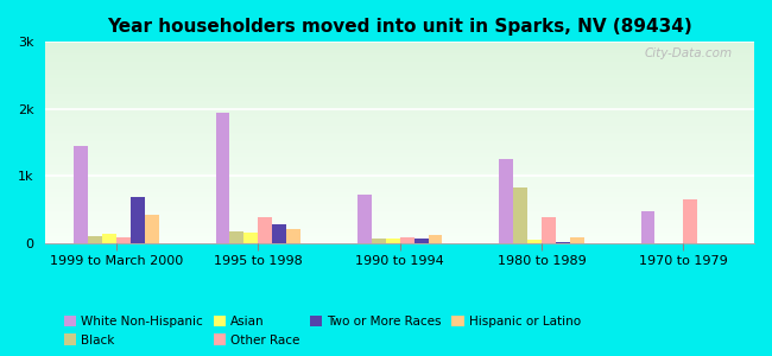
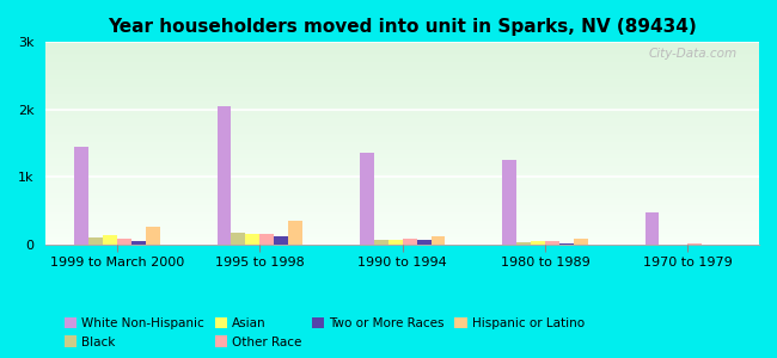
Two or More Races/1999 to March 2000: 0.68k -> 0.04k
Hispanic or Latino/1999 to March 2000: 0.42k -> 0.25k
White Non-Hispanic/1995 to 1998: 1.94k -> 2.05k
Other Race/1995 to 1998: 0.38k -> 0.16k
Two or More Races/1995 to 1998: 0.28k -> 0.11k
Hispanic or Latino/1995 to 1998: 0.20k -> 0.34k
White Non-Hispanic/1990 to 1994: 0.72k -> 1.35k
Black/1980 to 1989: 0.82k -> 0.04k
Other Race/1980 to 1989: 0.38k -> 0.04k
Other Race/1970 to 1979: 0.64k -> 0.01k
